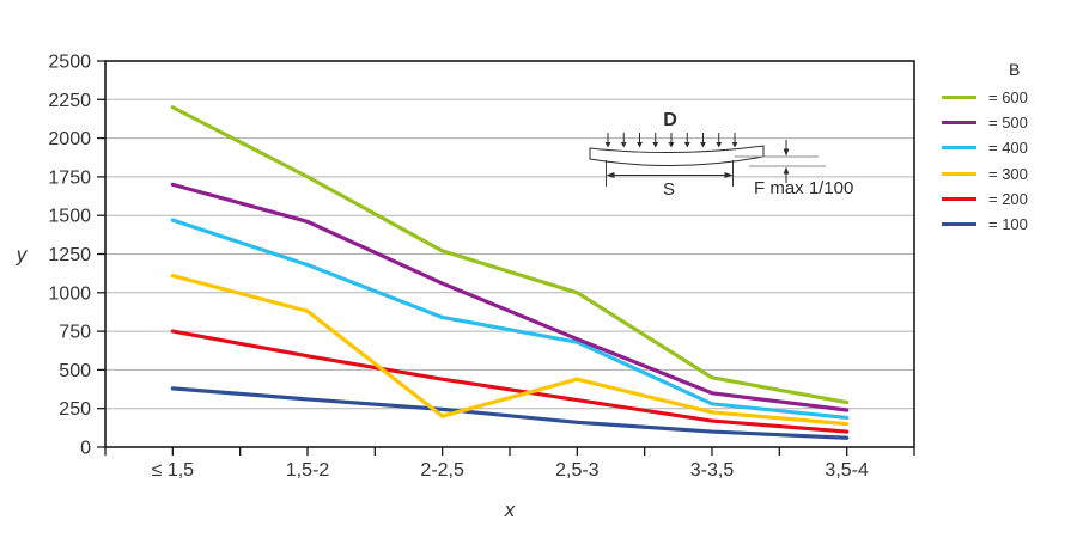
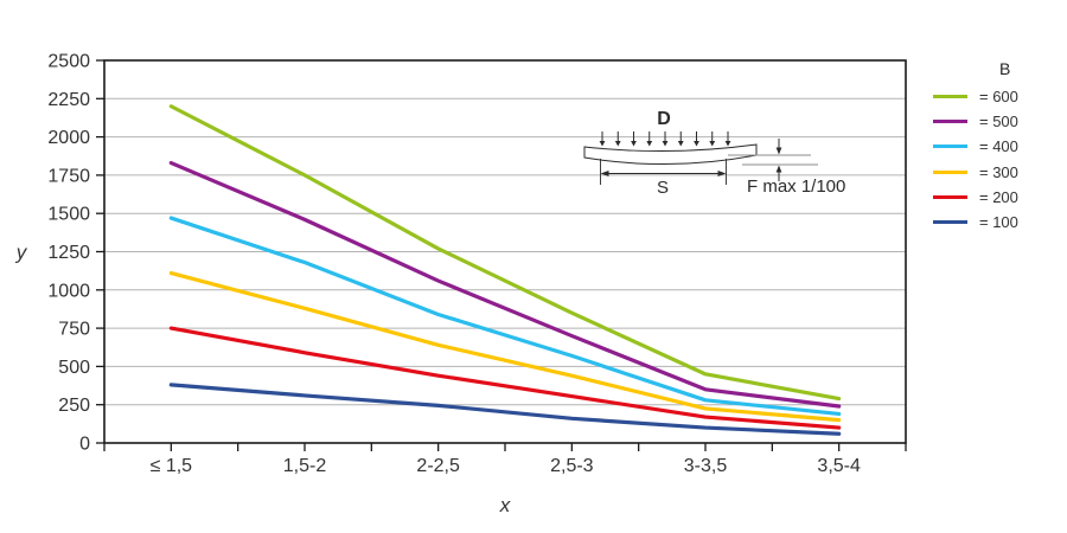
= 500/≤ 1,5: 1700 -> 1830
= 300/2-2,5: 200 -> 640
= 600/2,5-3: 1000 -> 850
= 400/2,5-3: 680 -> 570
